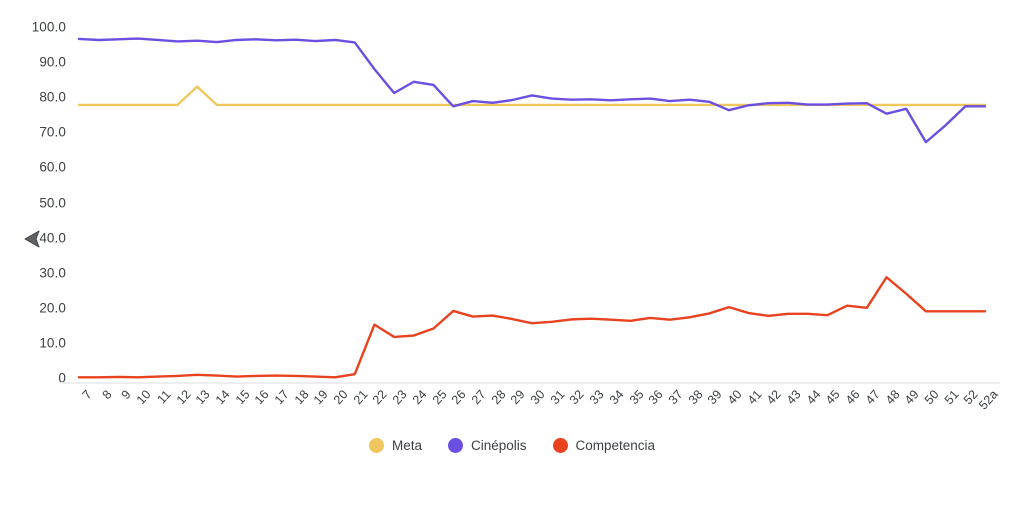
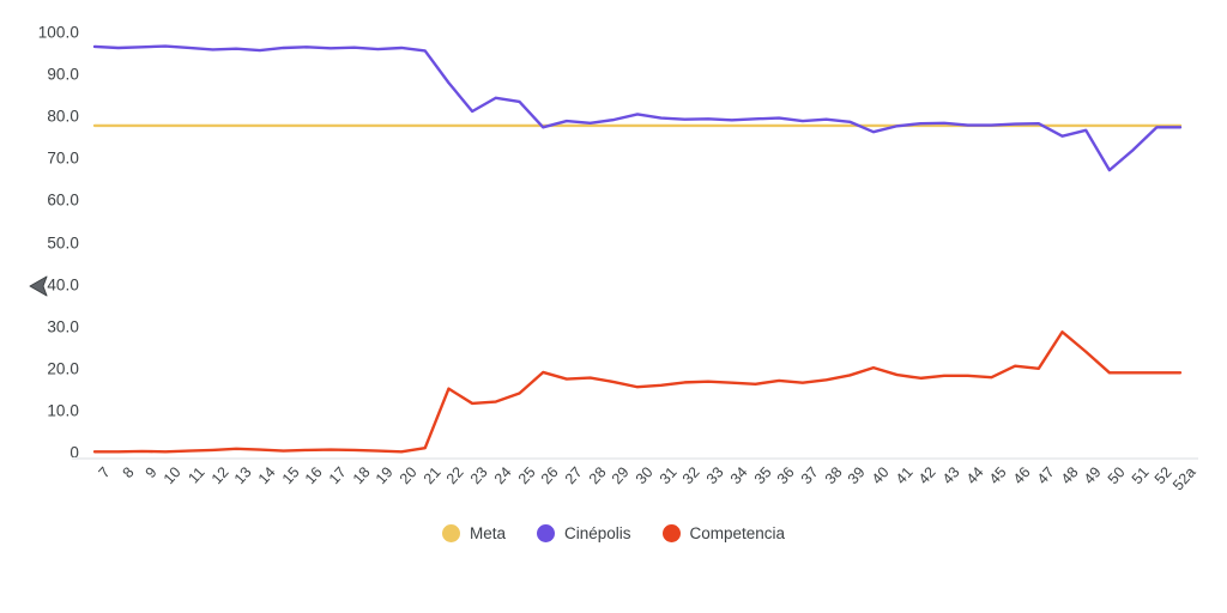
Meta/13: 83 -> 78
